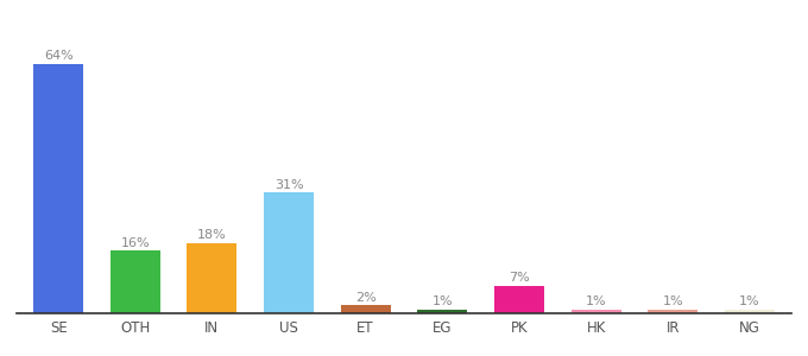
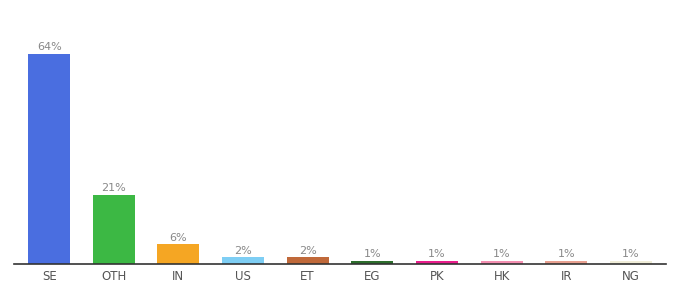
OTH: 16% -> 21%
IN: 18% -> 6%
US: 31% -> 2%
PK: 7% -> 1%
